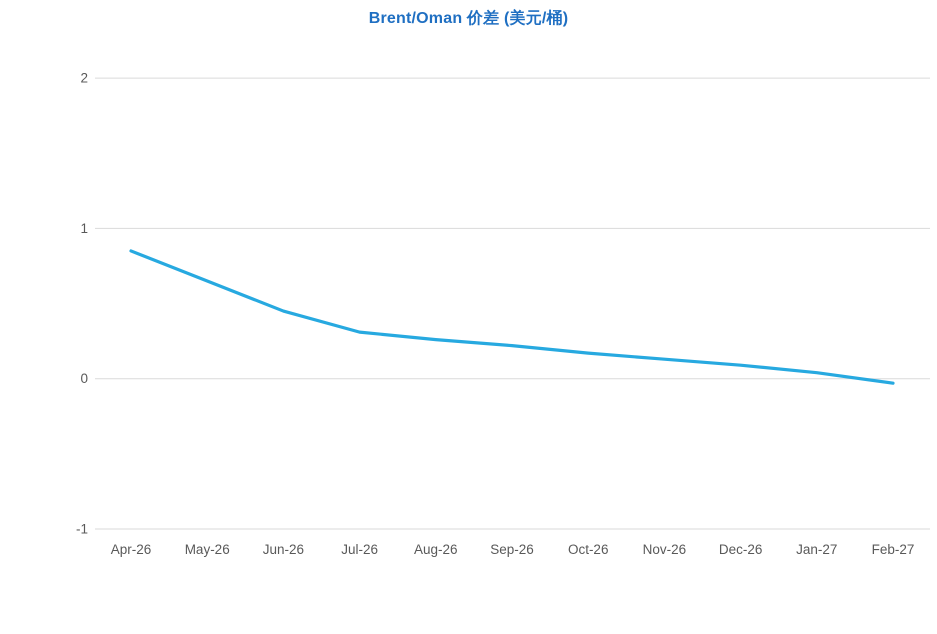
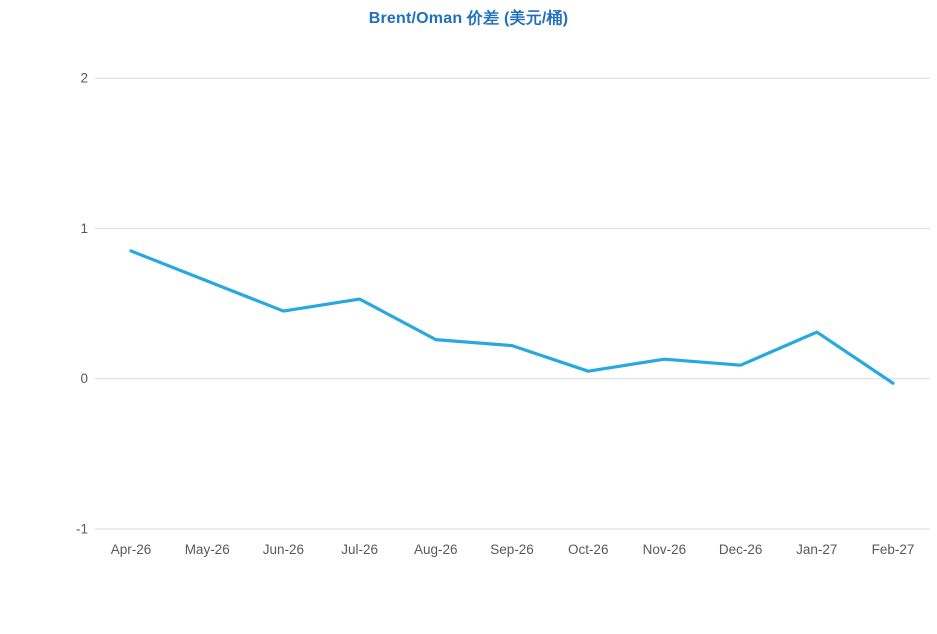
Jul-26: 0.31 -> 0.53
Oct-26: 0.17 -> 0.05
Jan-27: 0.04 -> 0.31
